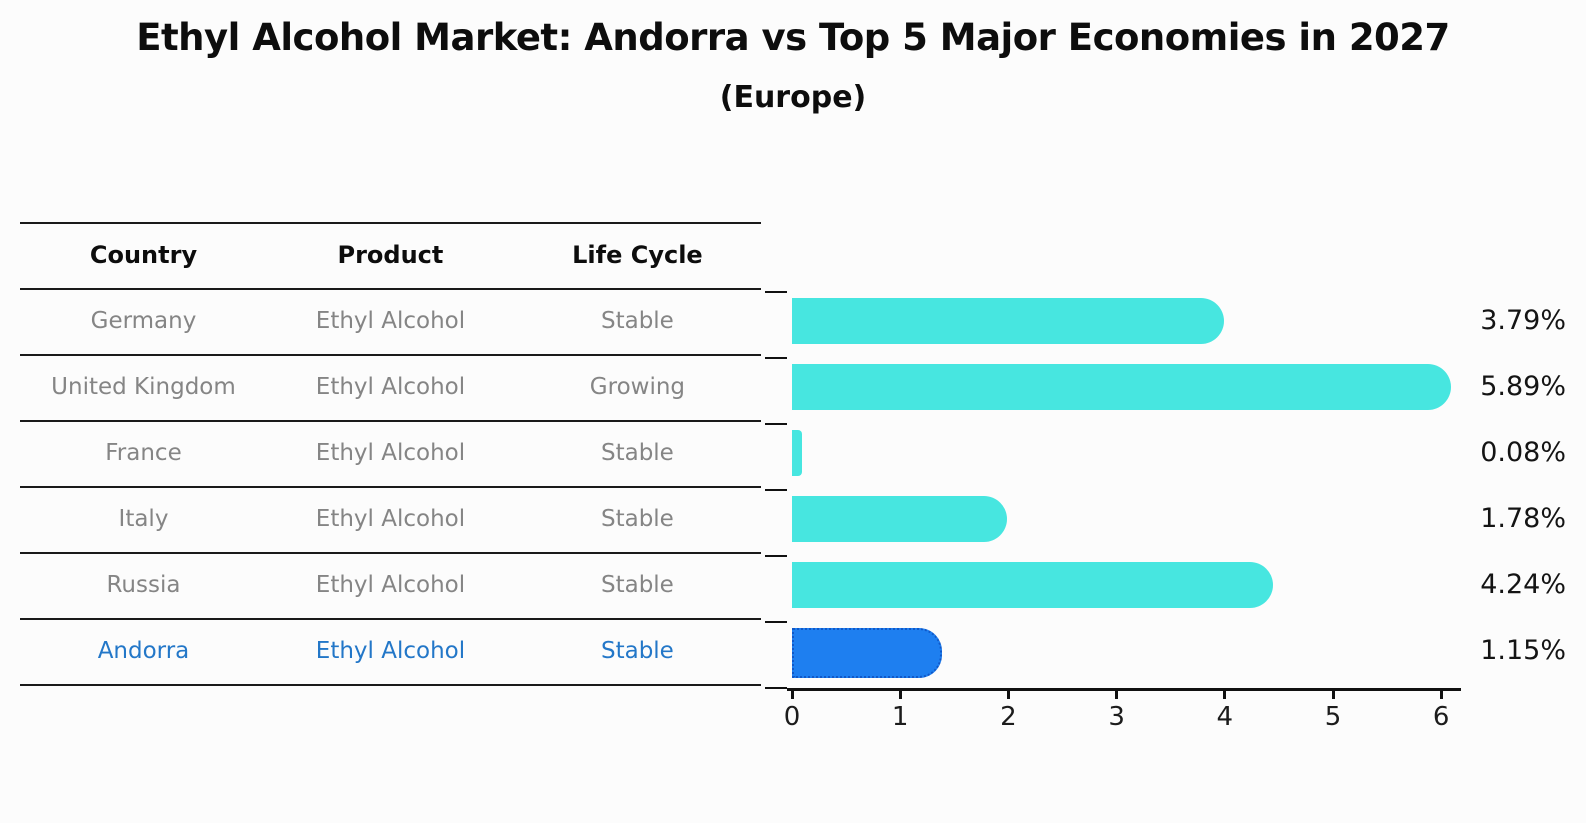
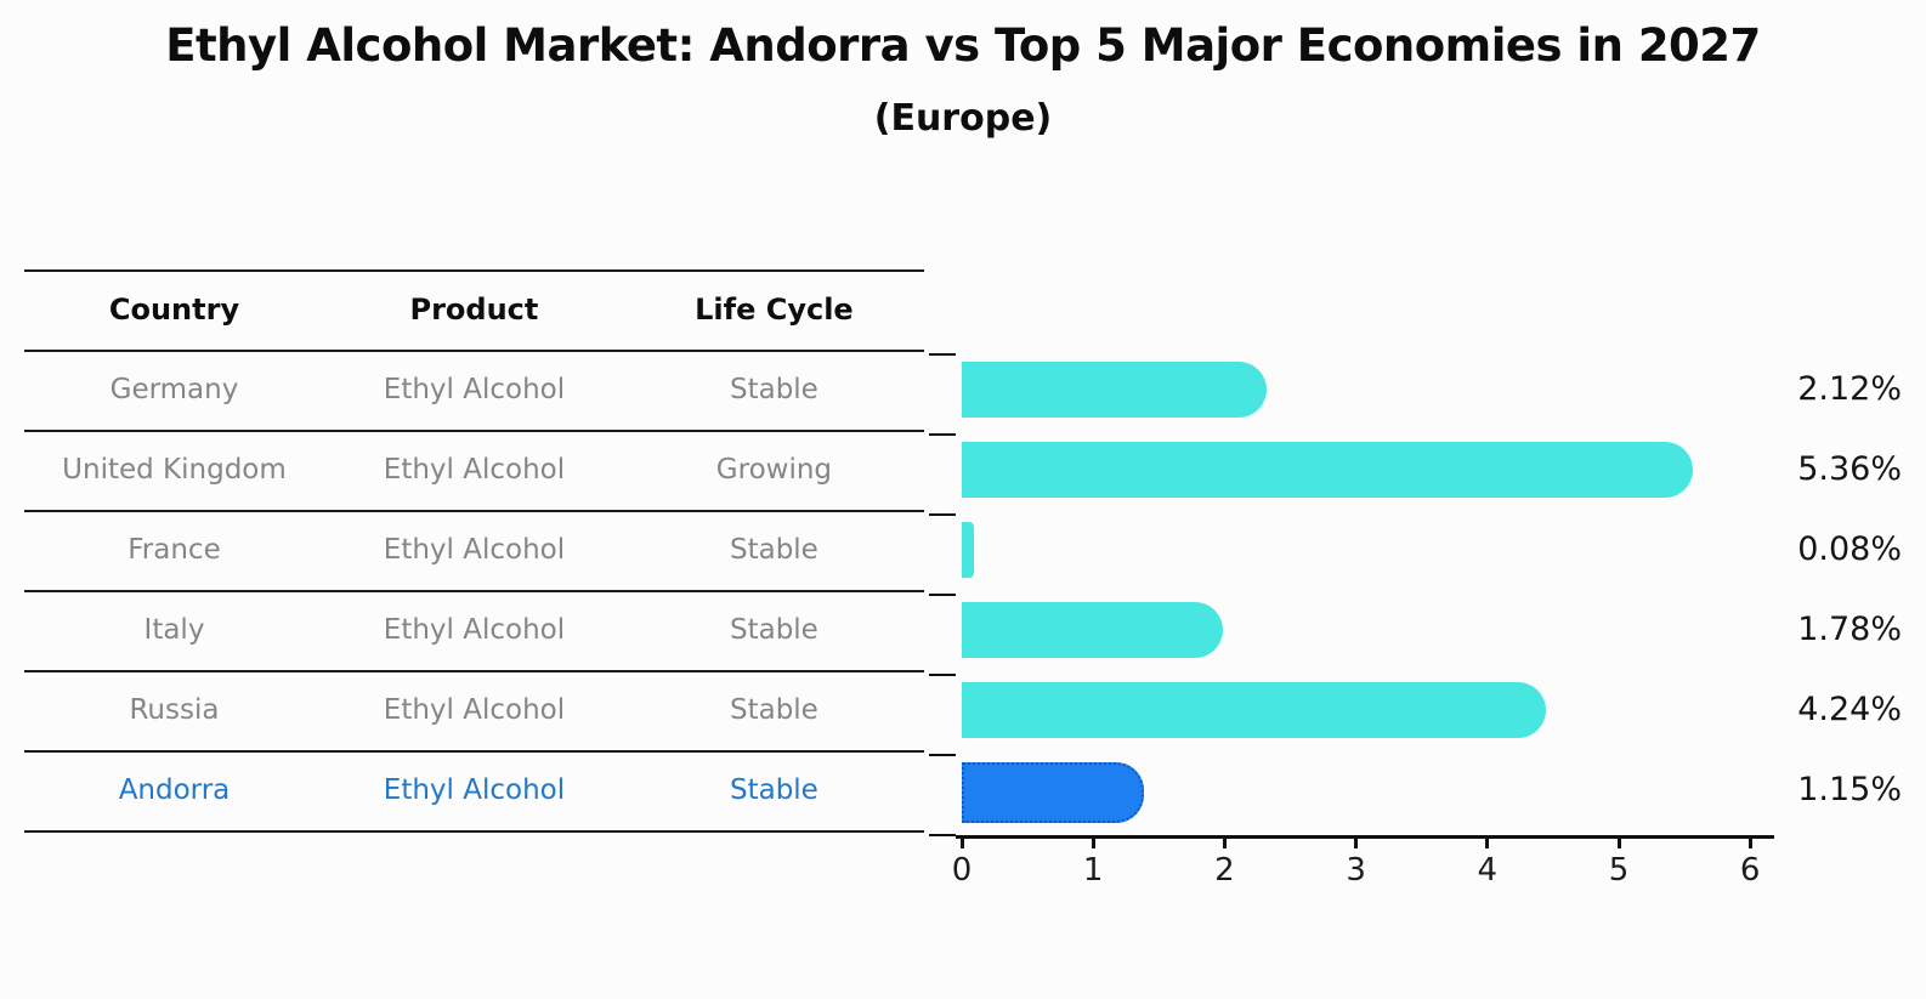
Germany: 3.79% -> 2.12%
United Kingdom: 5.89% -> 5.36%
